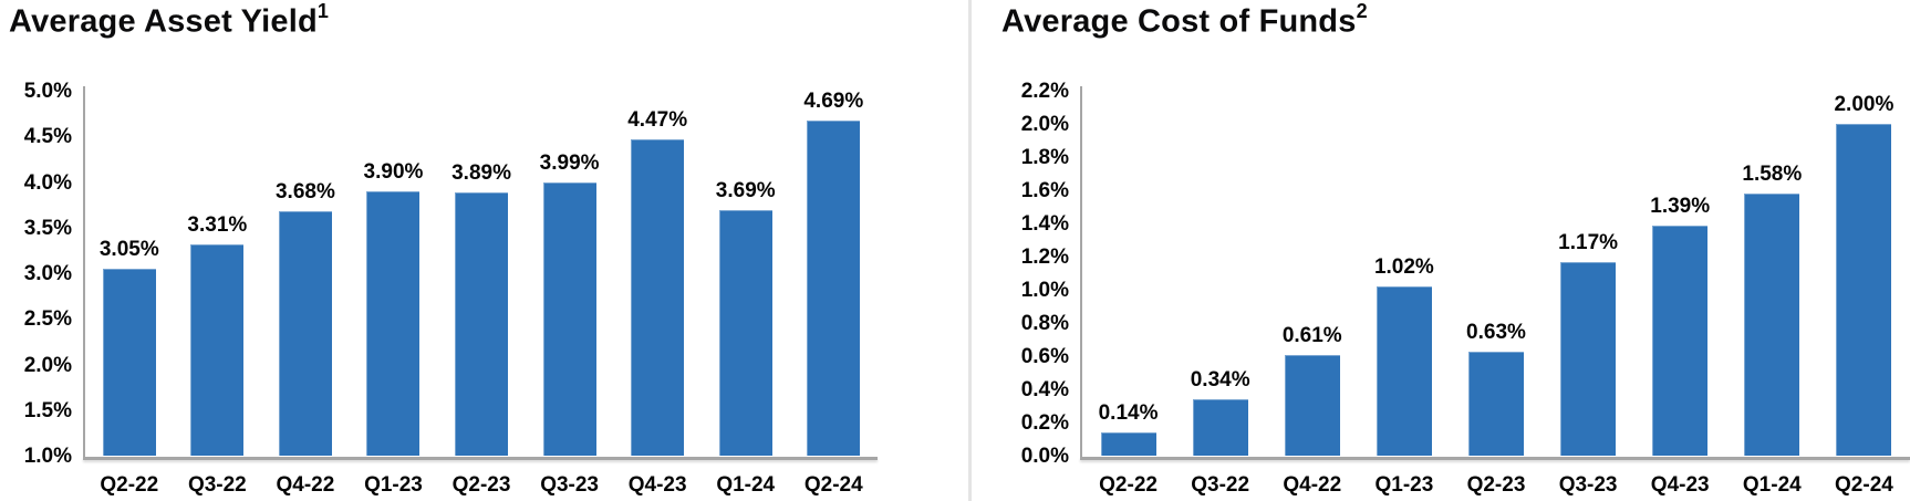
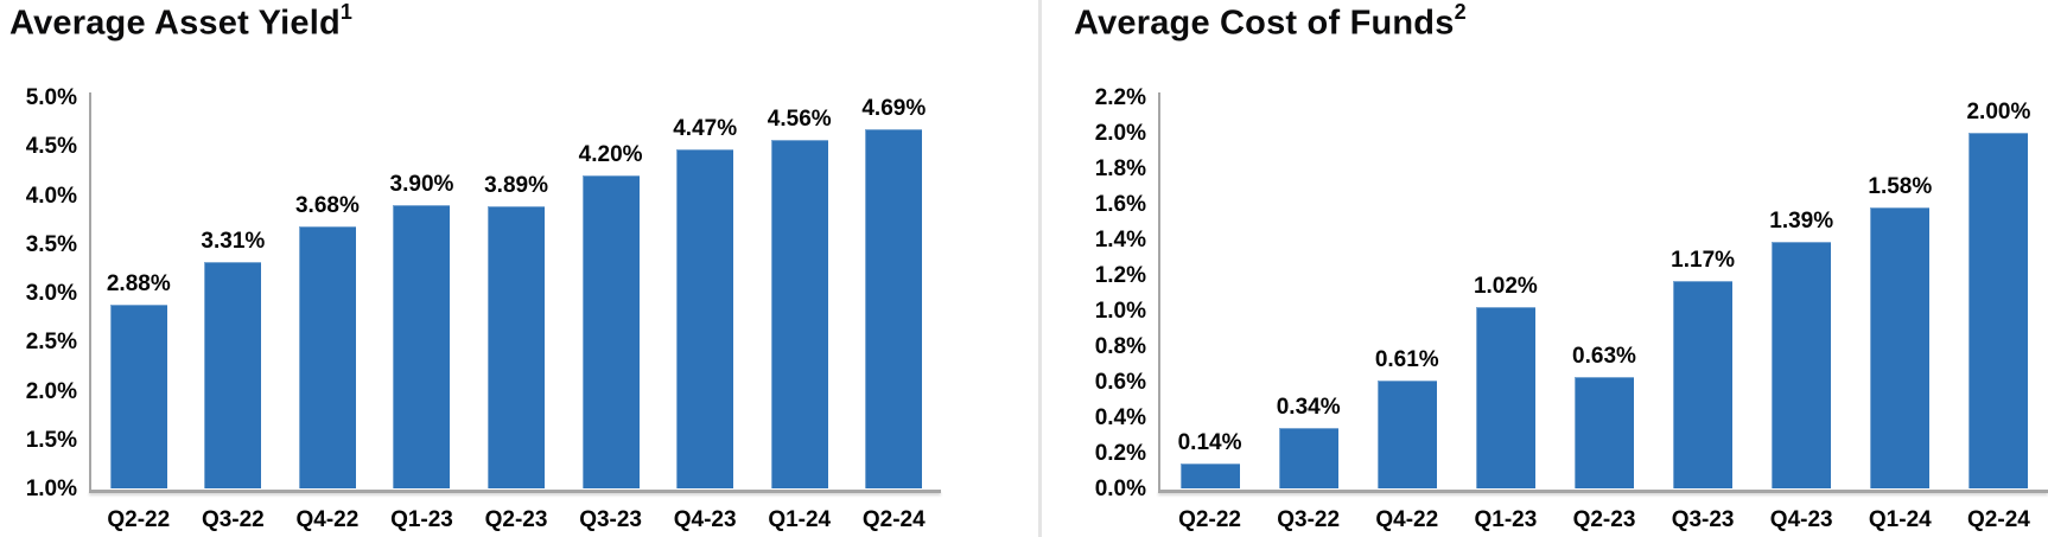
Average Asset Yield/Q2-22: 3.05% -> 2.88%
Average Asset Yield/Q3-23: 3.99% -> 4.20%
Average Asset Yield/Q1-24: 3.69% -> 4.56%
